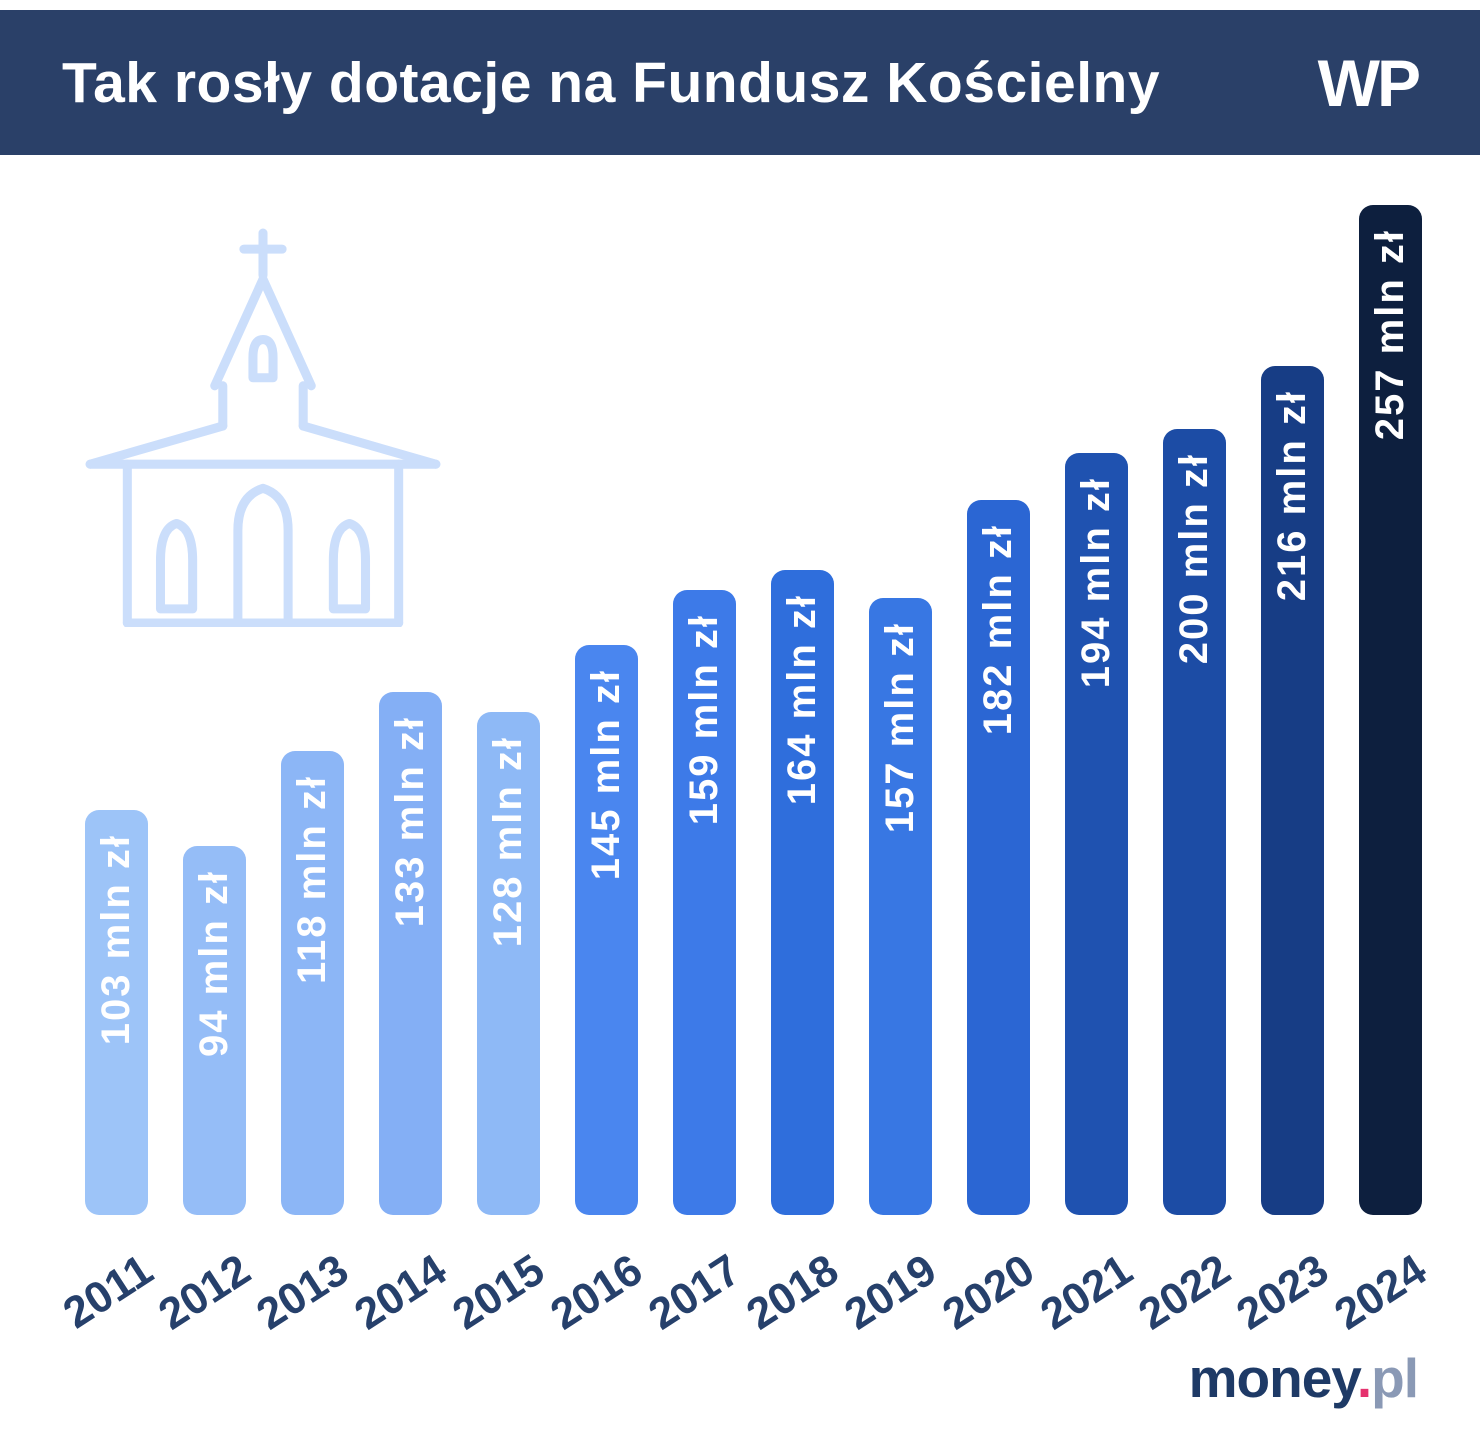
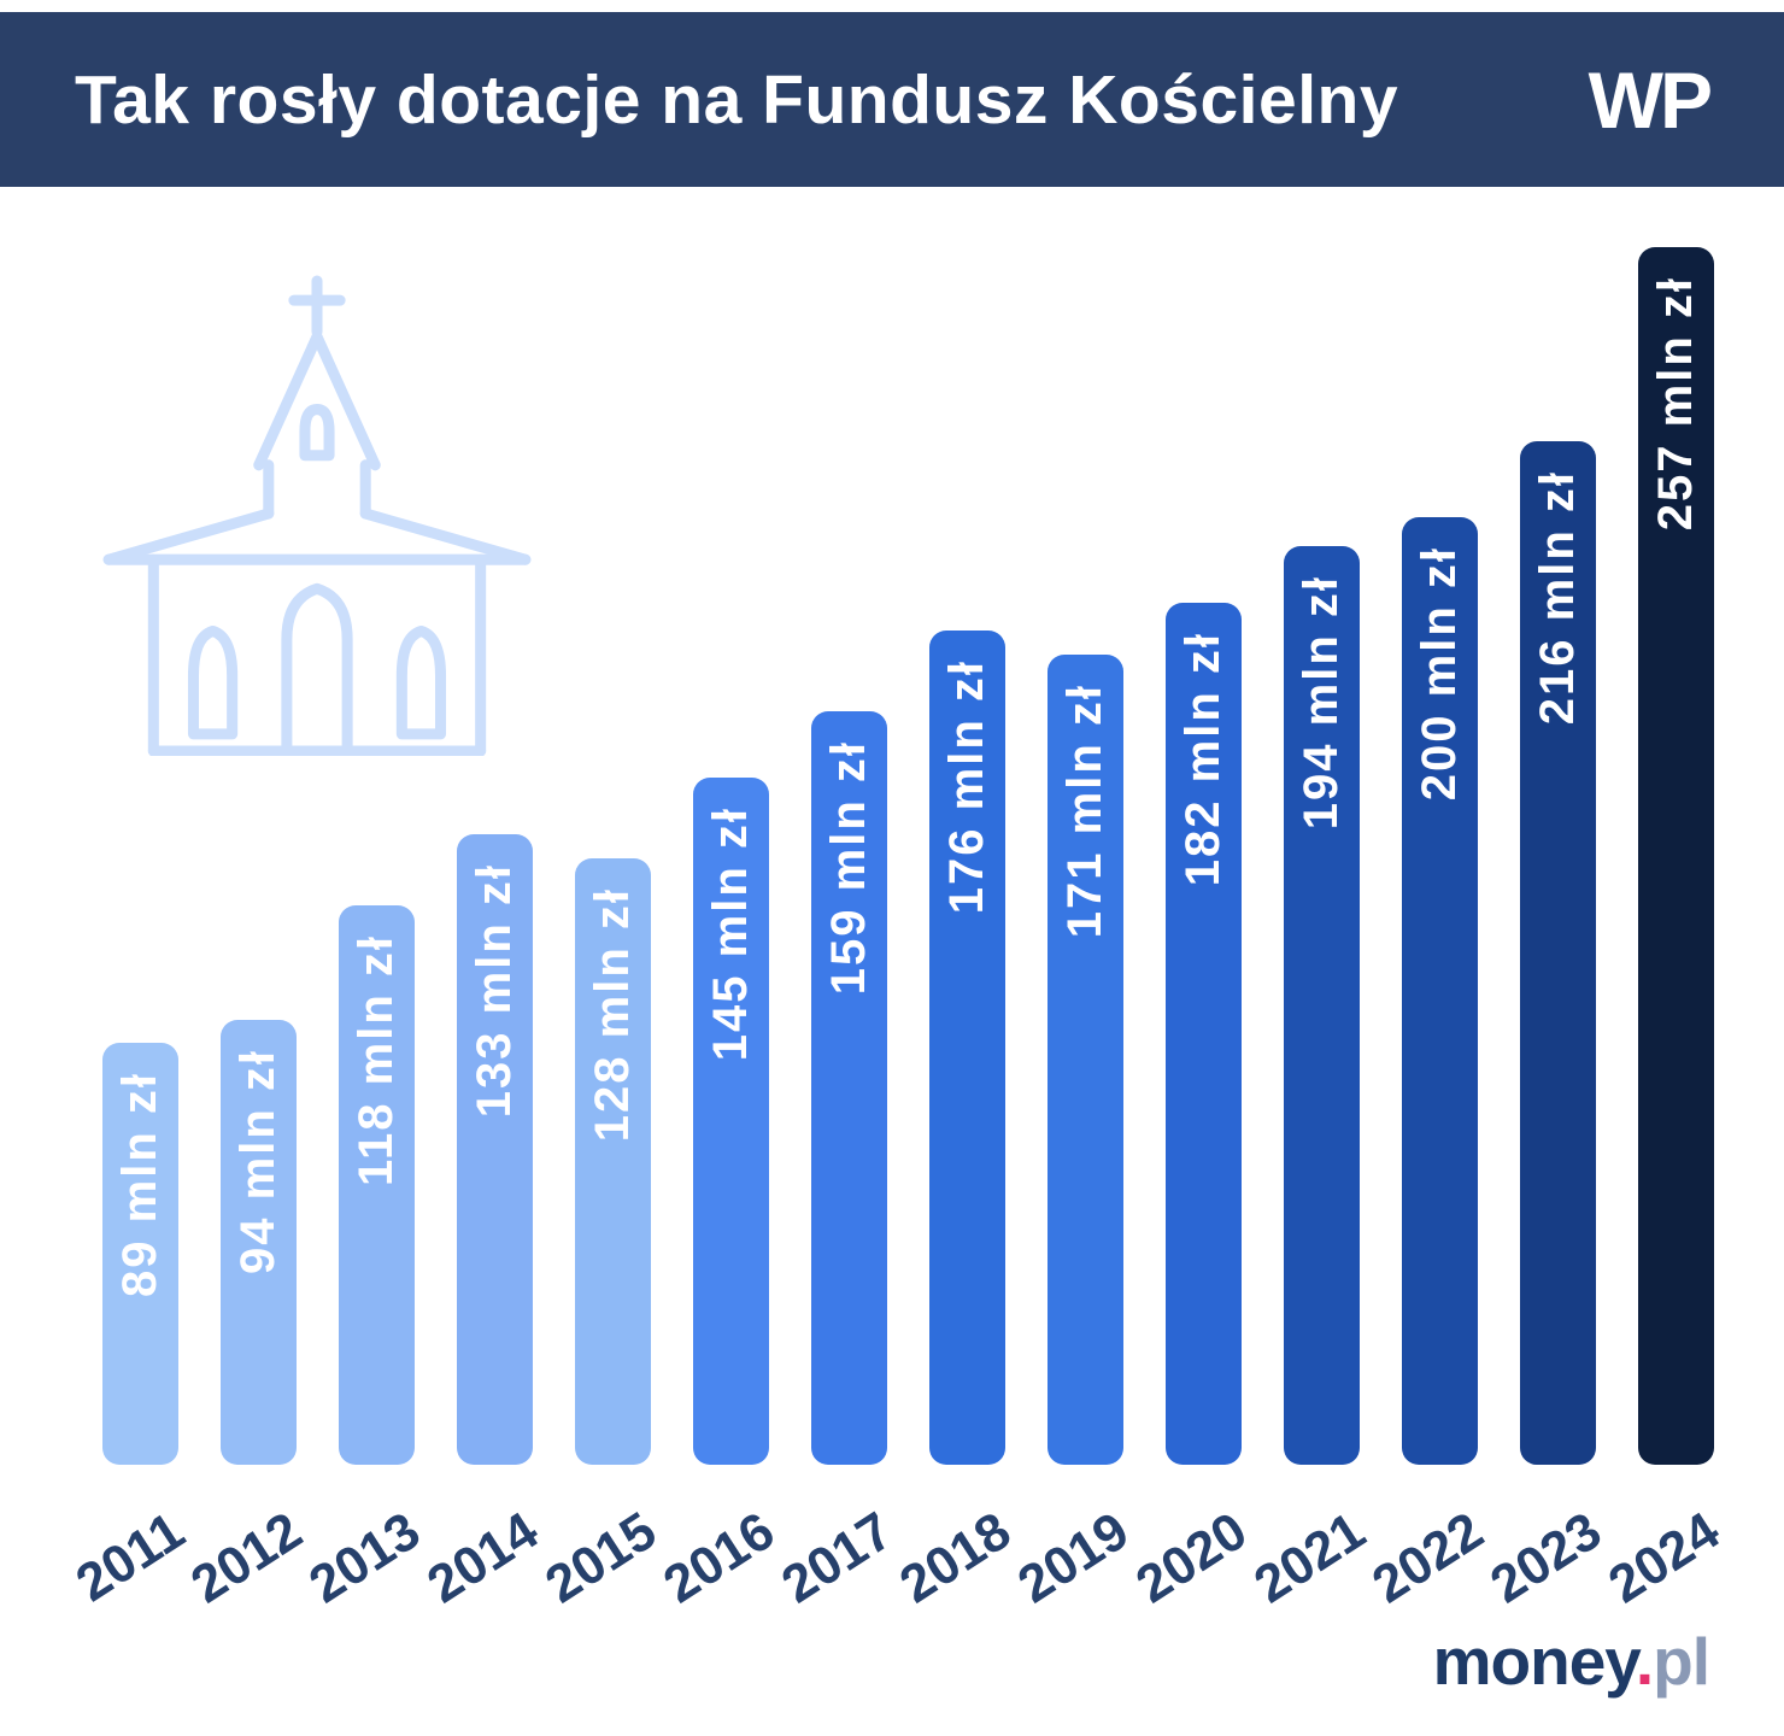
2011: 103 -> 89
2018: 164 -> 176
2019: 157 -> 171
